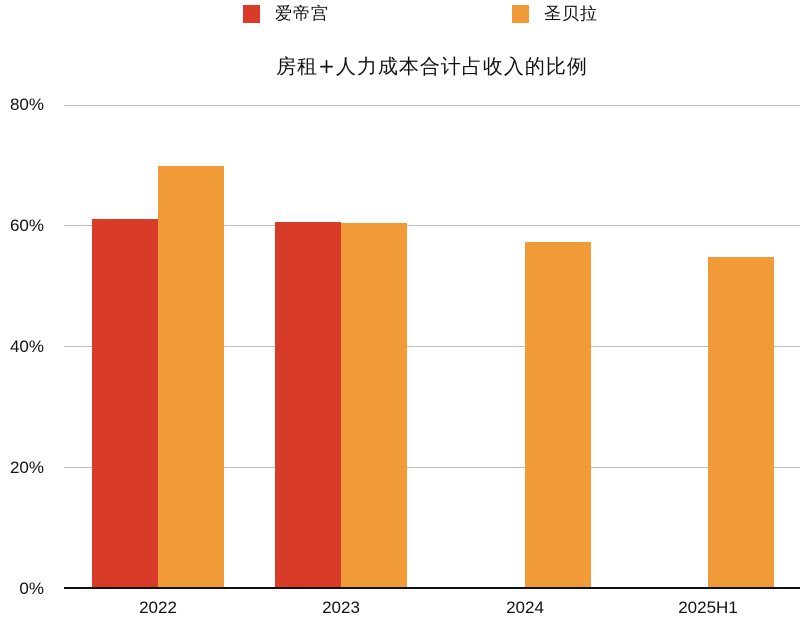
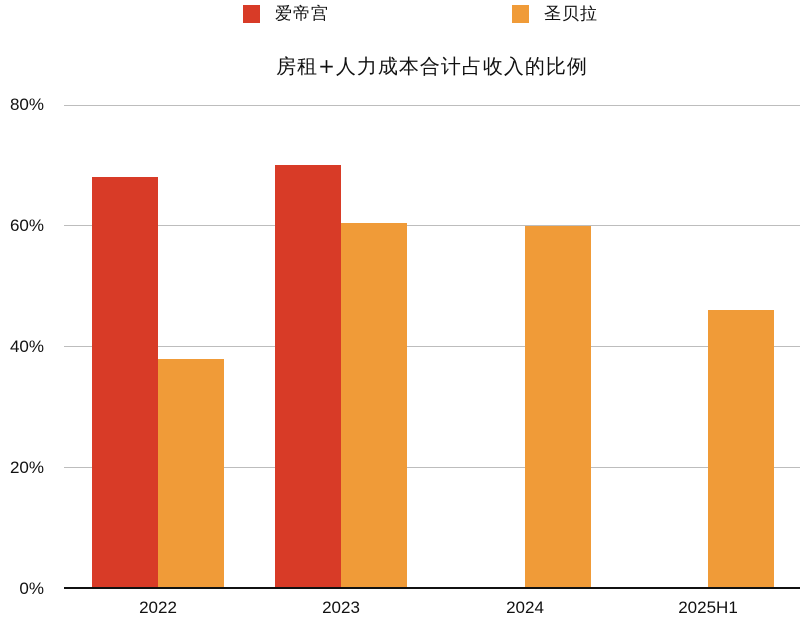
爱帝宫/2022: 61% -> 68%
圣贝拉/2022: 70% -> 38%
爱帝宫/2023: 61% -> 70%
圣贝拉/2024: 57% -> 60%
圣贝拉/2025H1: 55% -> 46%
